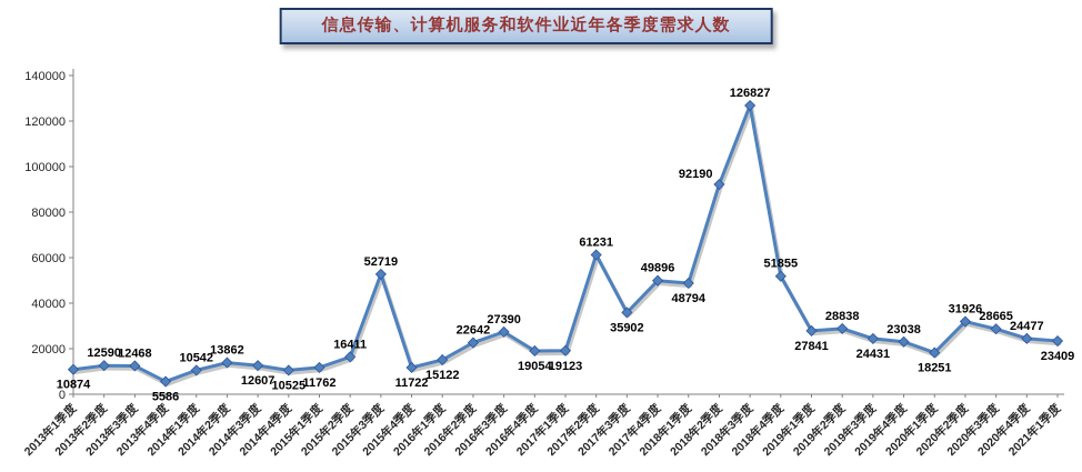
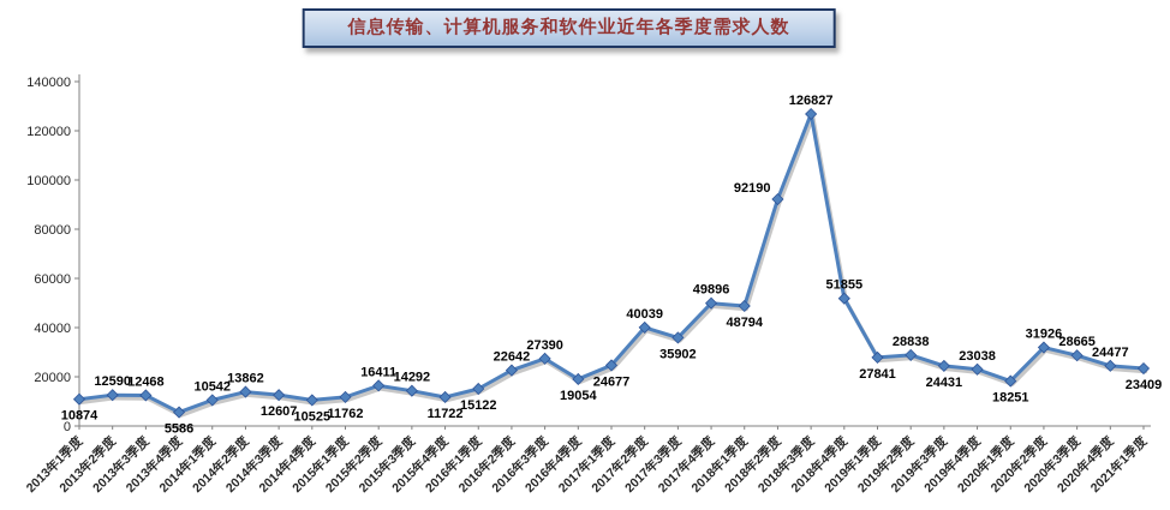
2015年3季度: 52719 -> 14292
2017年1季度: 19123 -> 24677
2017年2季度: 61231 -> 40039
